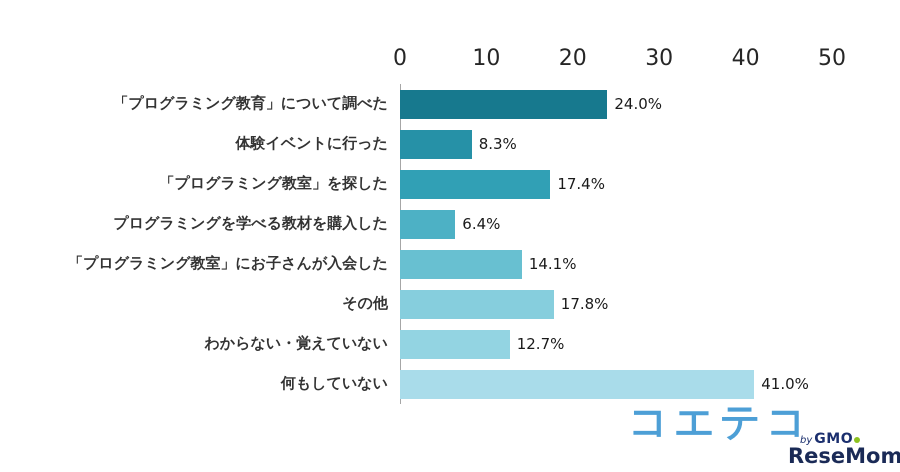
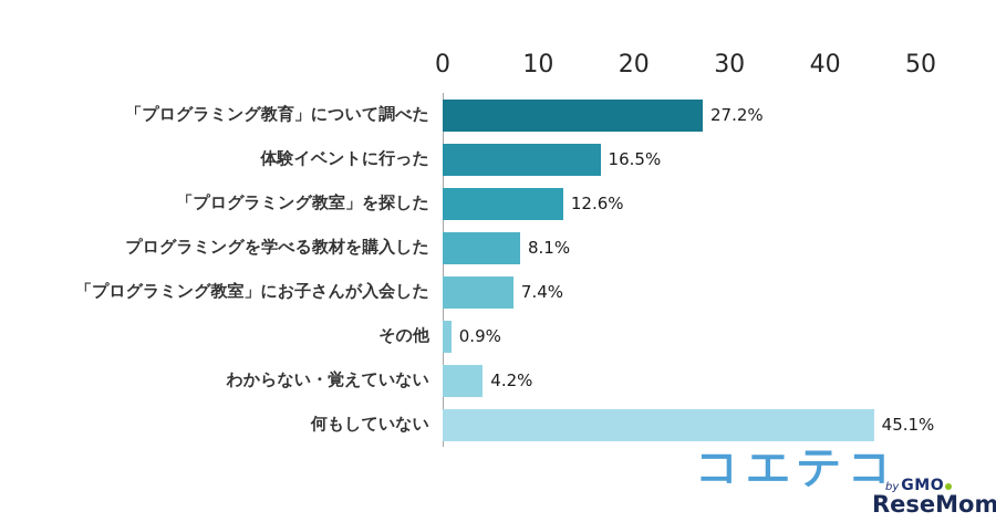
「プログラミング教育」について調べた: 24.0% -> 27.2%
体験イベントに行った: 8.3% -> 16.5%
「プログラミング教室」を探した: 17.4% -> 12.6%
プログラミングを学べる教材を購入した: 6.4% -> 8.1%
「プログラミング教室」にお子さんが入会した: 14.1% -> 7.4%
その他: 17.8% -> 0.9%
わからない・覚えていない: 12.7% -> 4.2%
何もしていない: 41.0% -> 45.1%
